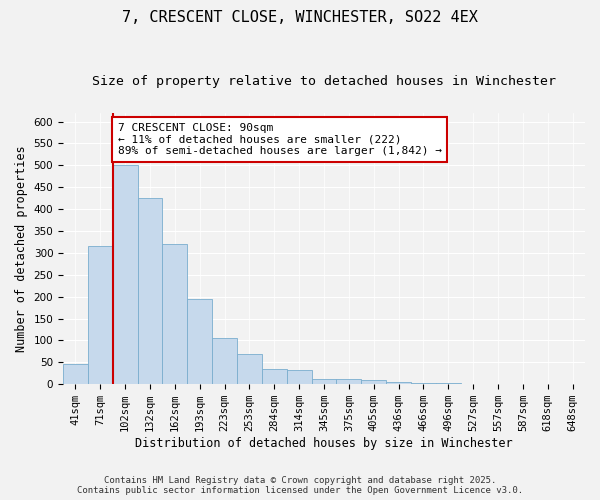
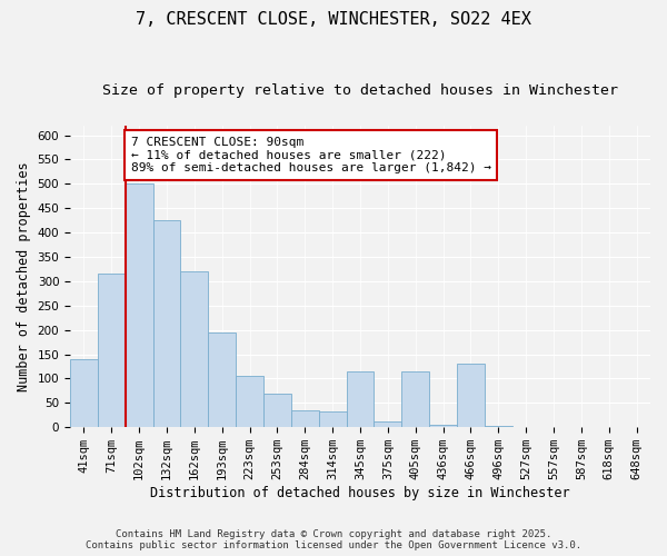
41sqm: 47 -> 140
345sqm: 13 -> 115
405sqm: 10 -> 115
466sqm: 3 -> 130
